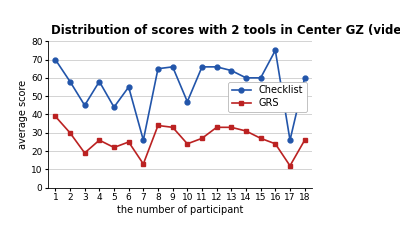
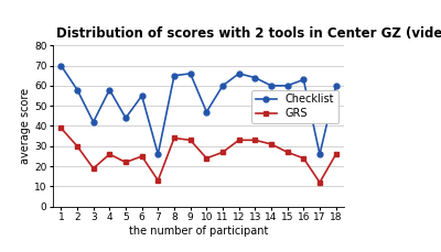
Checklist/3: 45 -> 42
Checklist/11: 66 -> 60
Checklist/16: 75 -> 63
